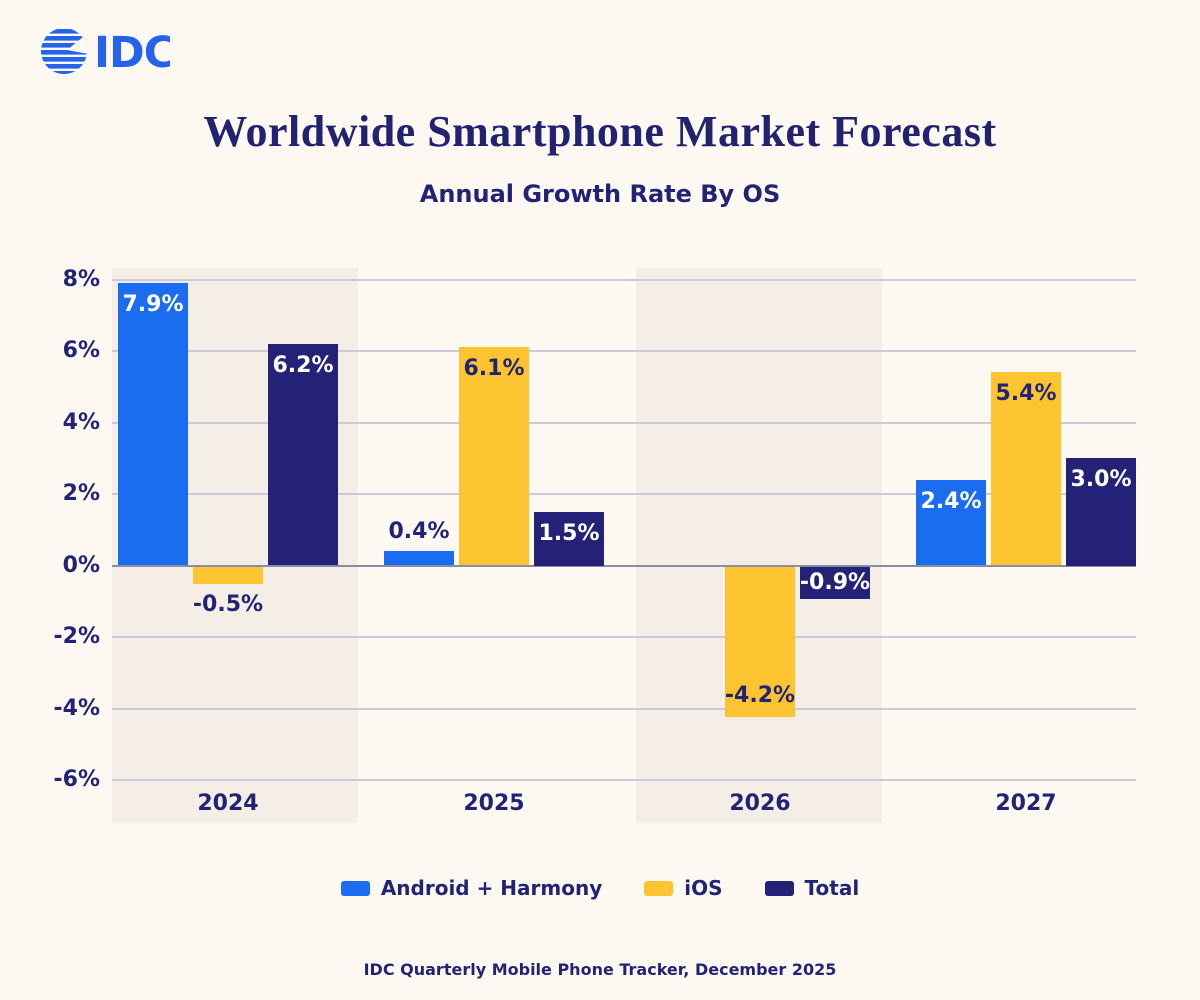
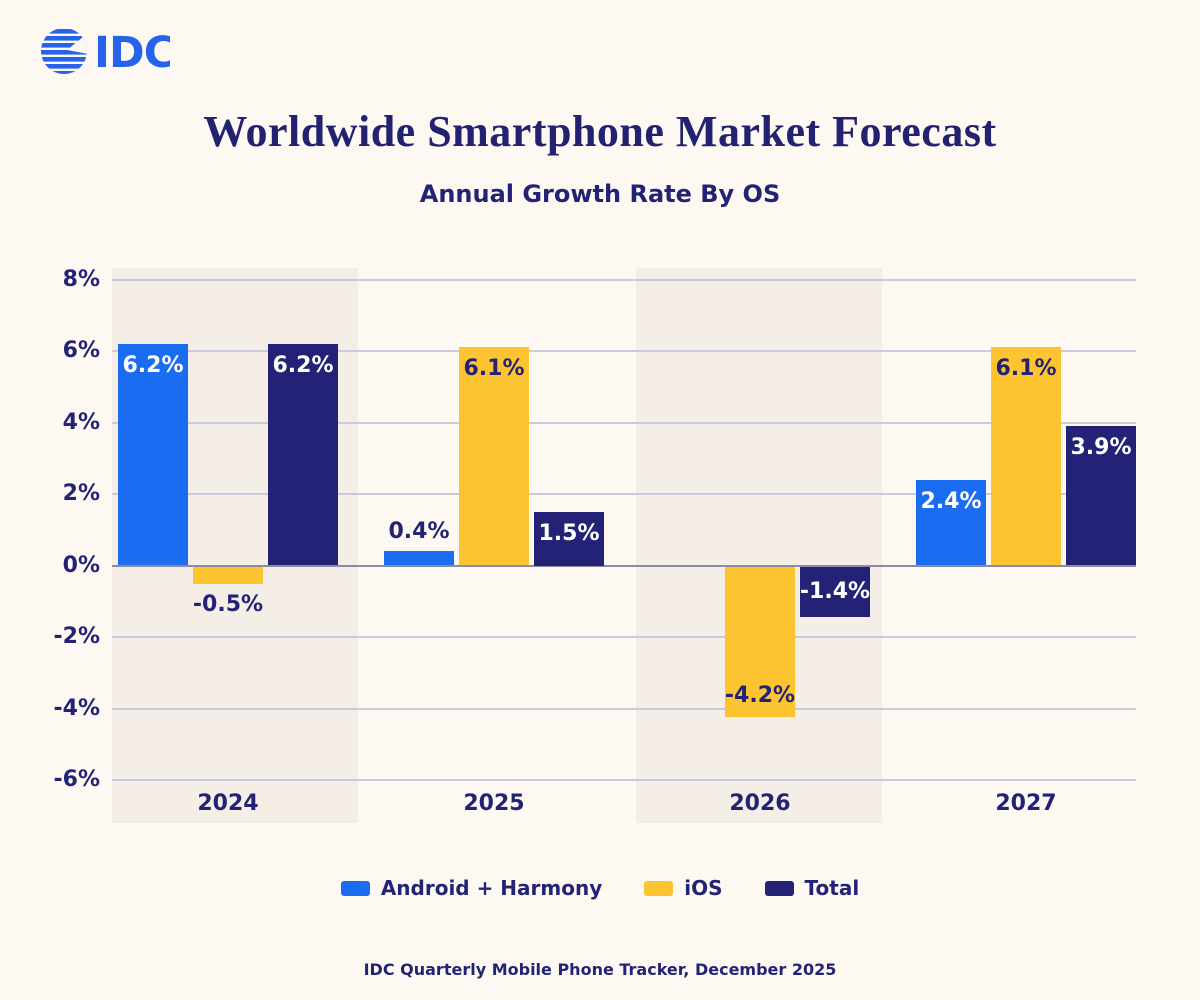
Android + Harmony/2024: 7.9% -> 6.2%
Total/2026: -0.9% -> -1.4%
iOS/2027: 5.4% -> 6.1%
Total/2027: 3.0% -> 3.9%
